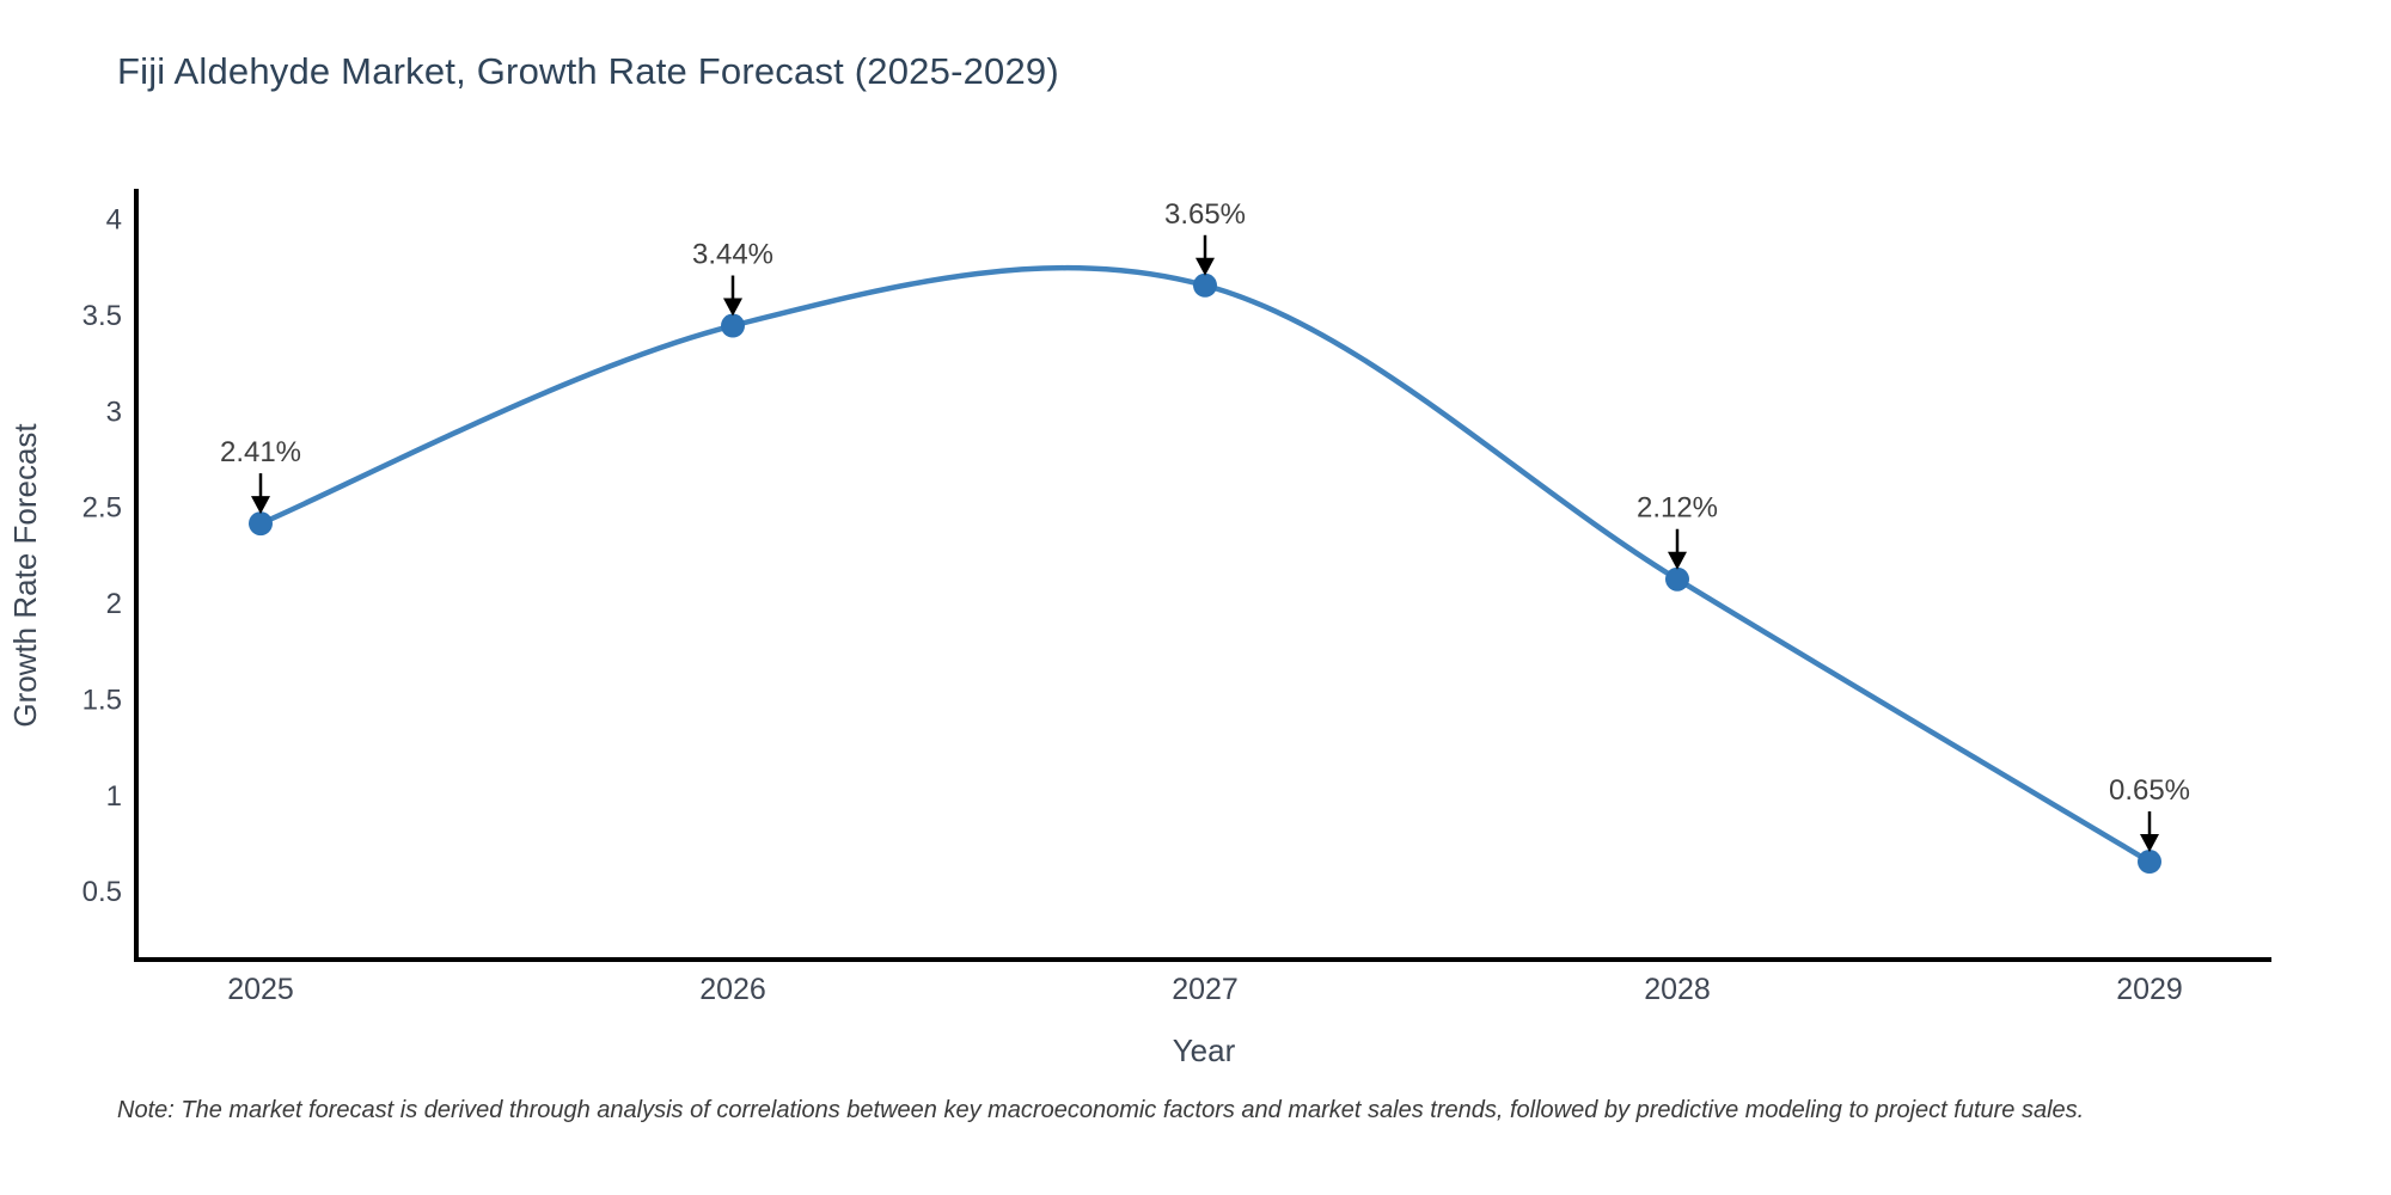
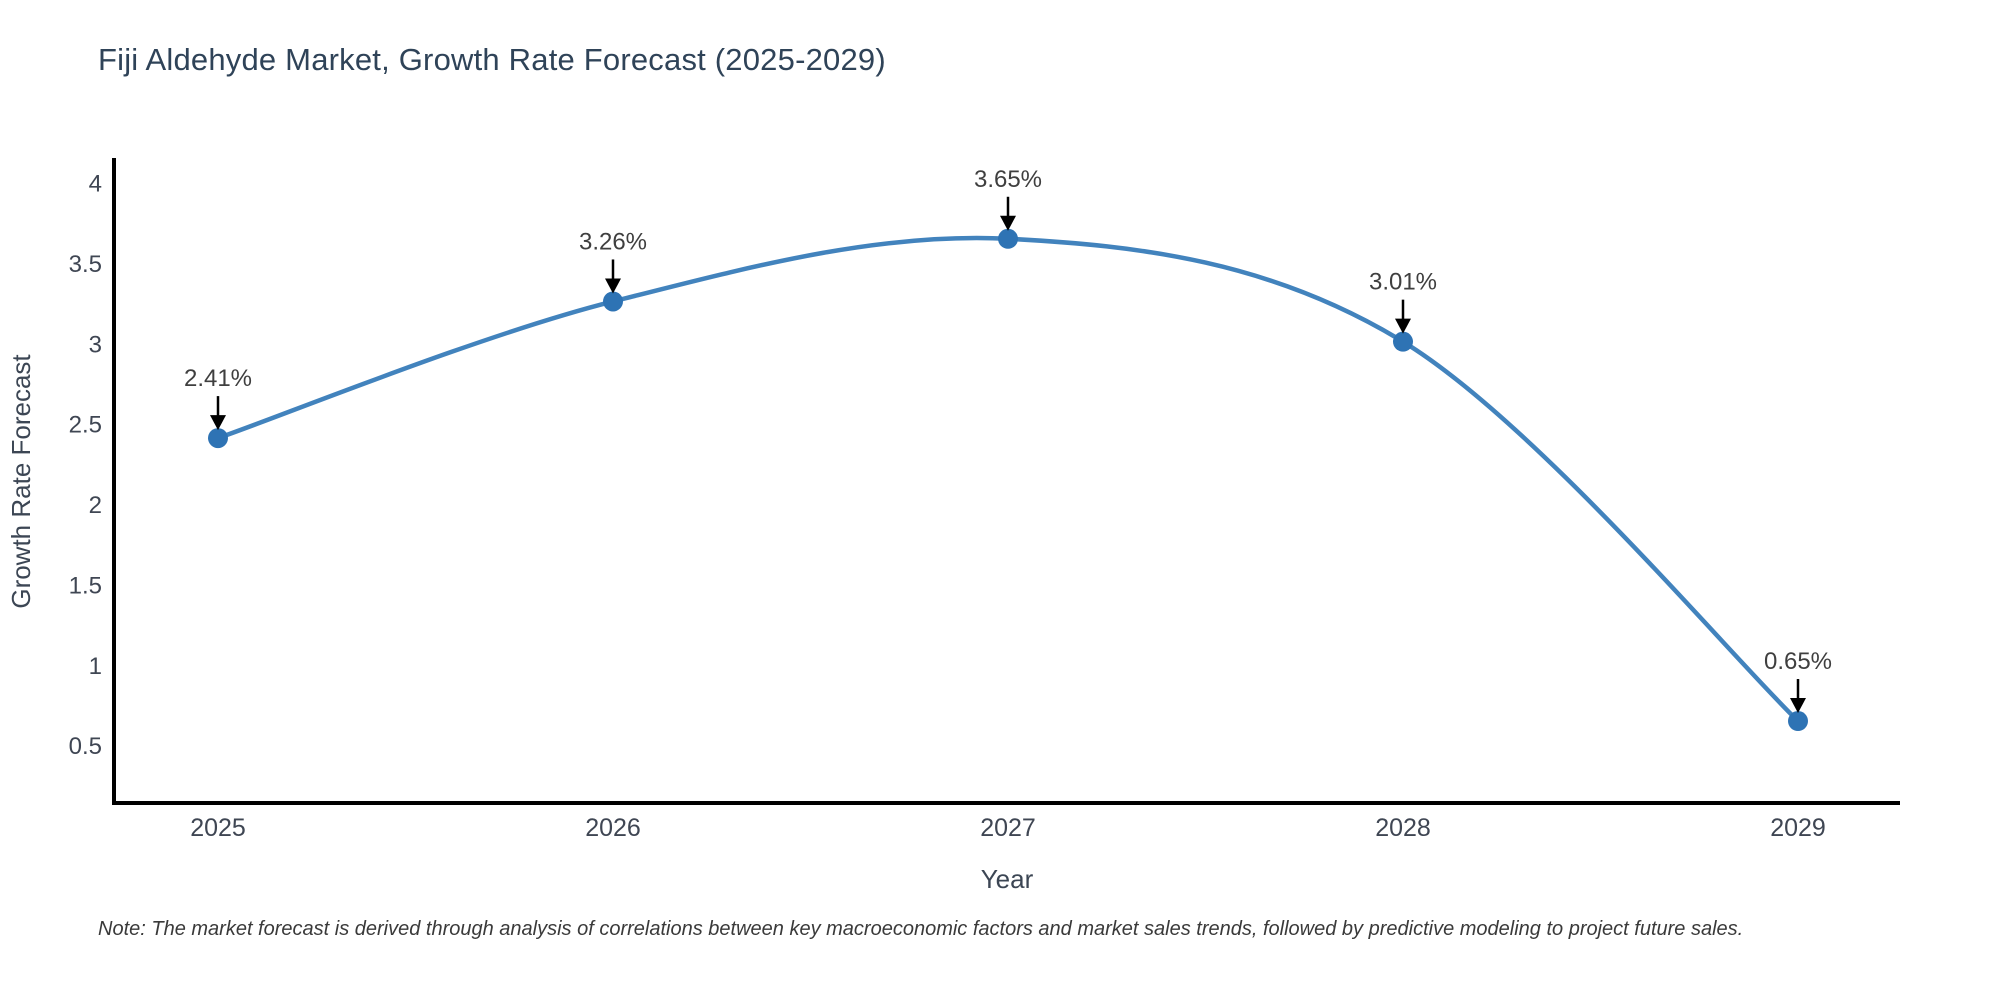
2026: 3.44% -> 3.26%
2028: 2.12% -> 3.01%
